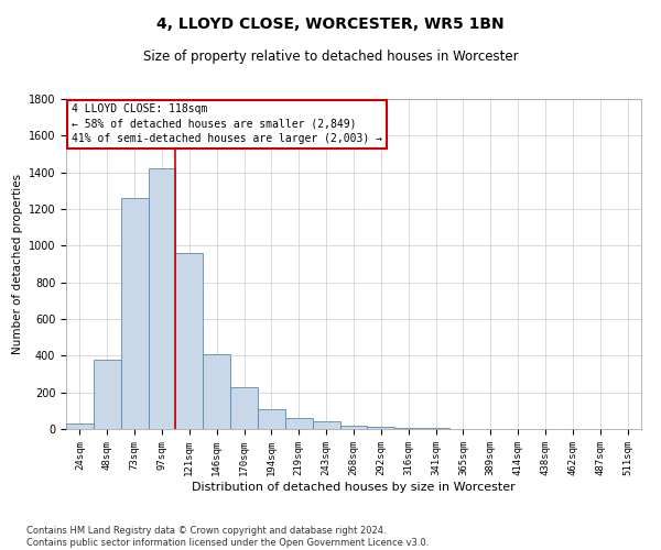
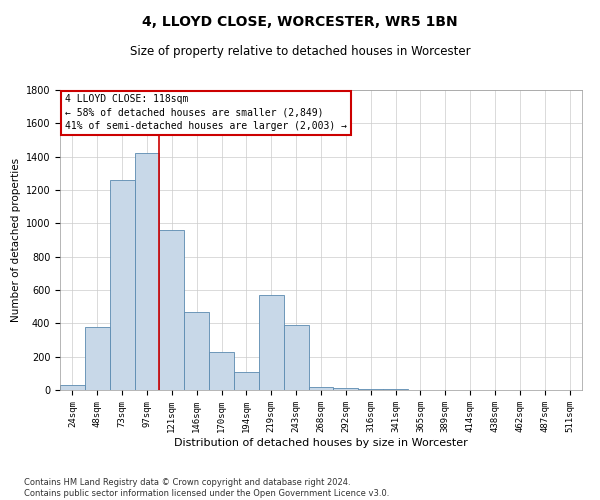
146sqm: 410 -> 470
219sqm: 60 -> 570
243sqm: 40 -> 390
